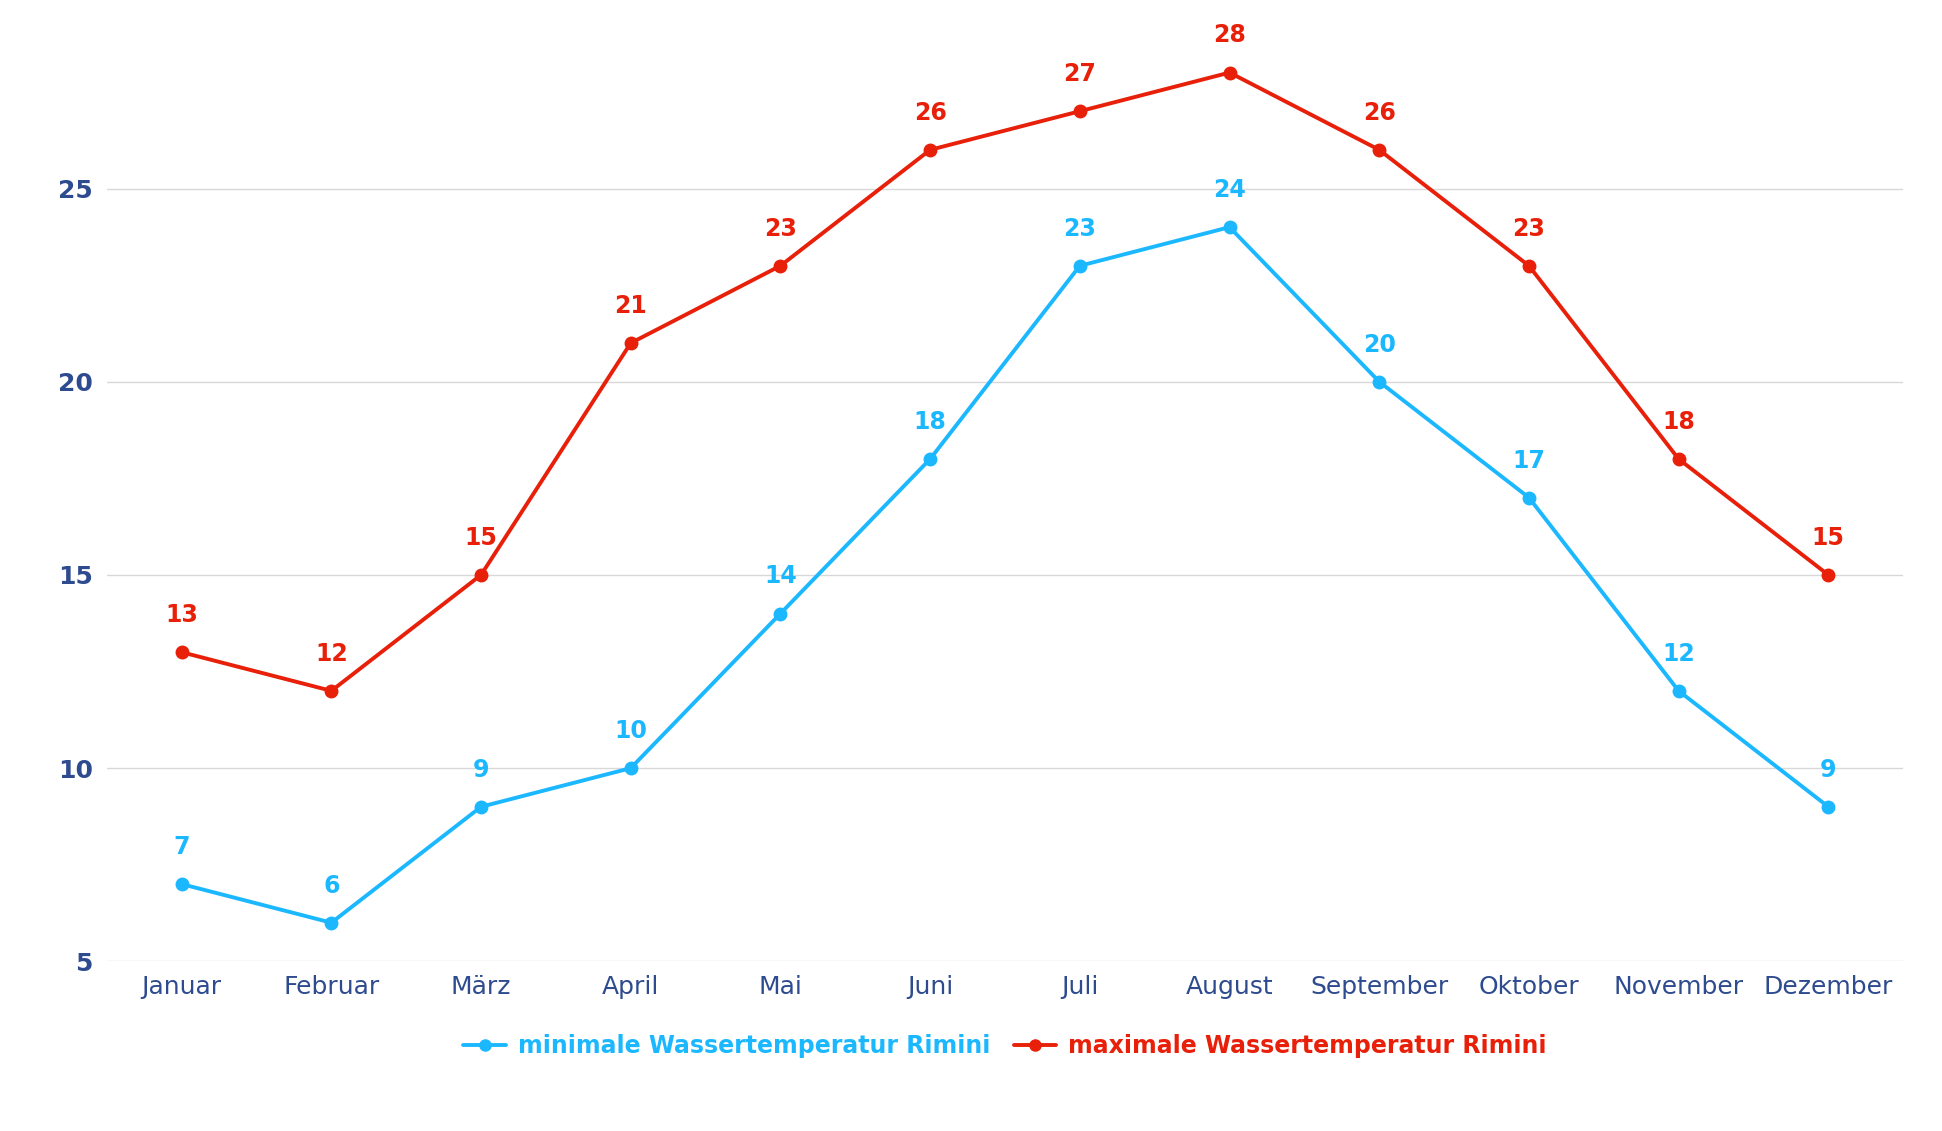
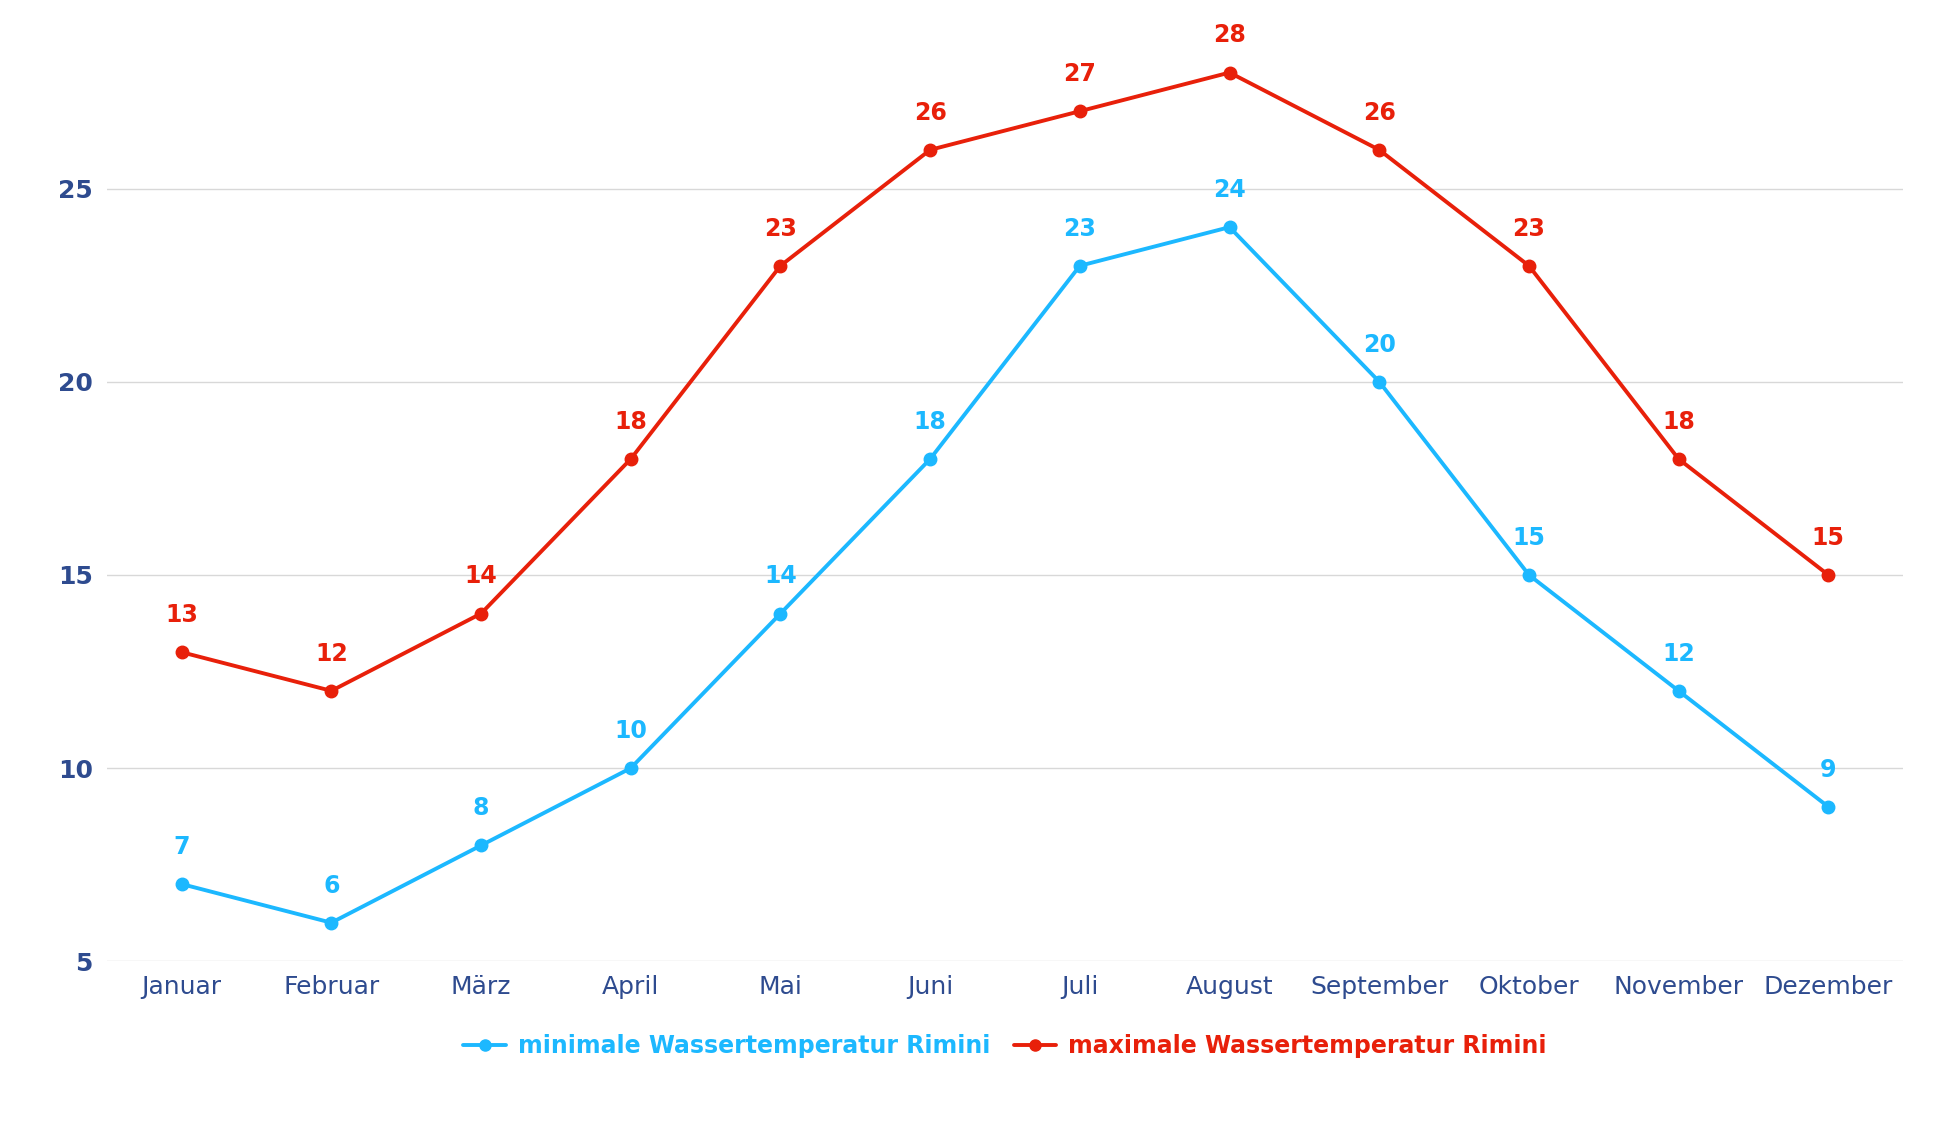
minimale Wassertemperatur Rimini/März: 9 -> 8
maximale Wassertemperatur Rimini/März: 15 -> 14
maximale Wassertemperatur Rimini/April: 21 -> 18
minimale Wassertemperatur Rimini/Oktober: 17 -> 15
